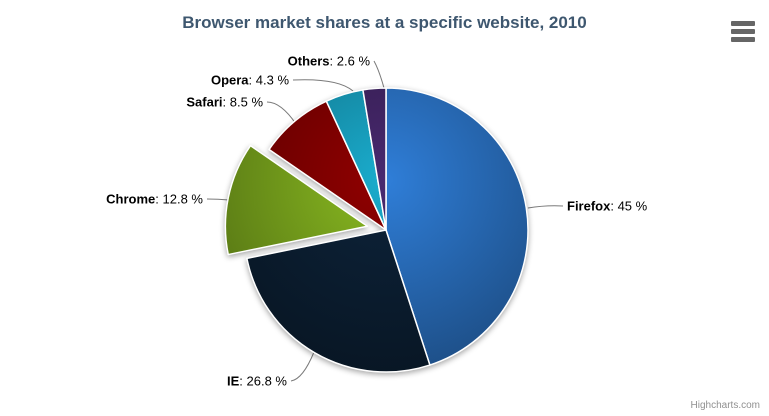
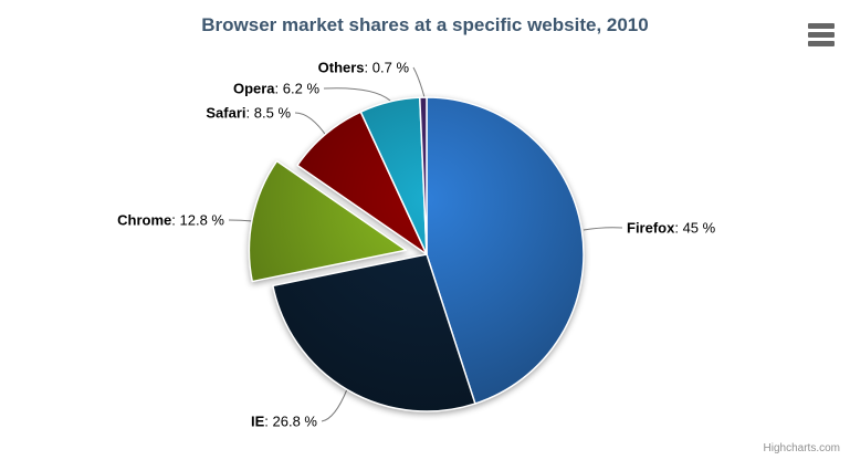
Opera: 4.3 -> 6.2
Others: 2.6 -> 0.7
